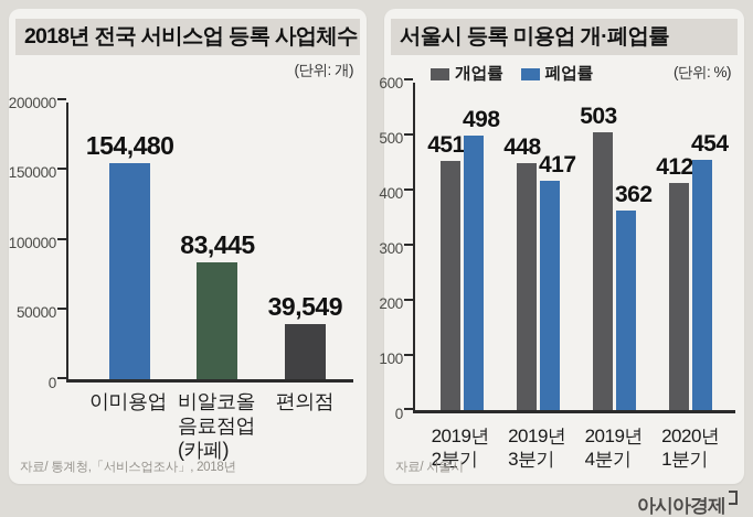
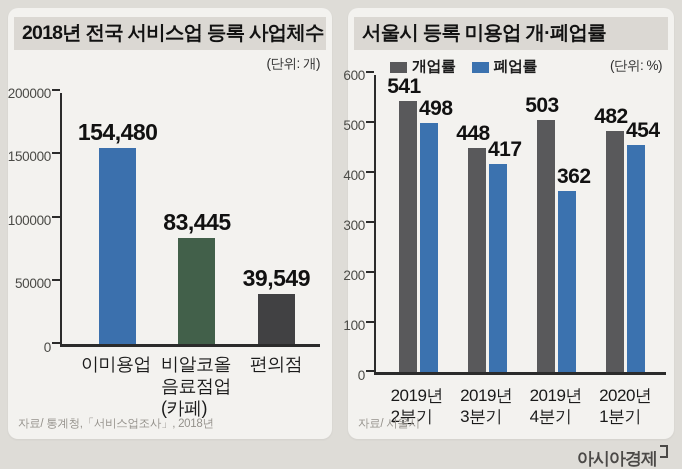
서울시 등록 미용업 개·폐업률/개업률/2019년 2분기: 451 -> 541
서울시 등록 미용업 개·폐업률/개업률/2020년 1분기: 412 -> 482
